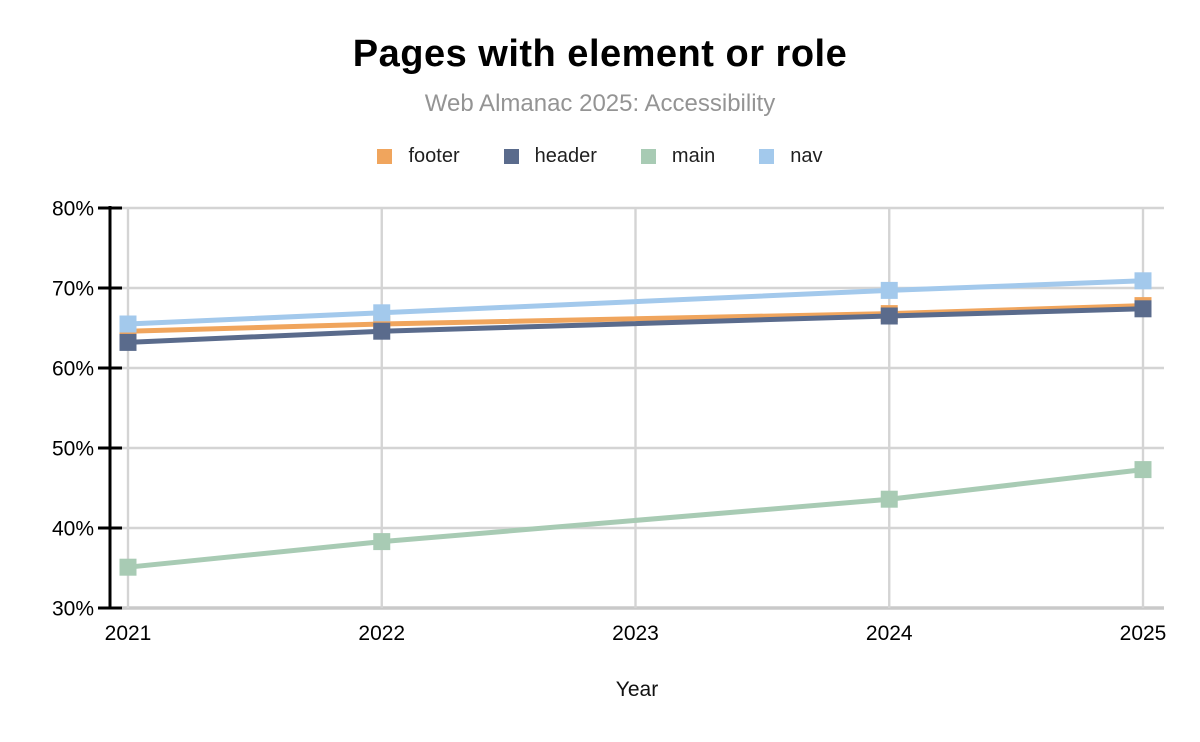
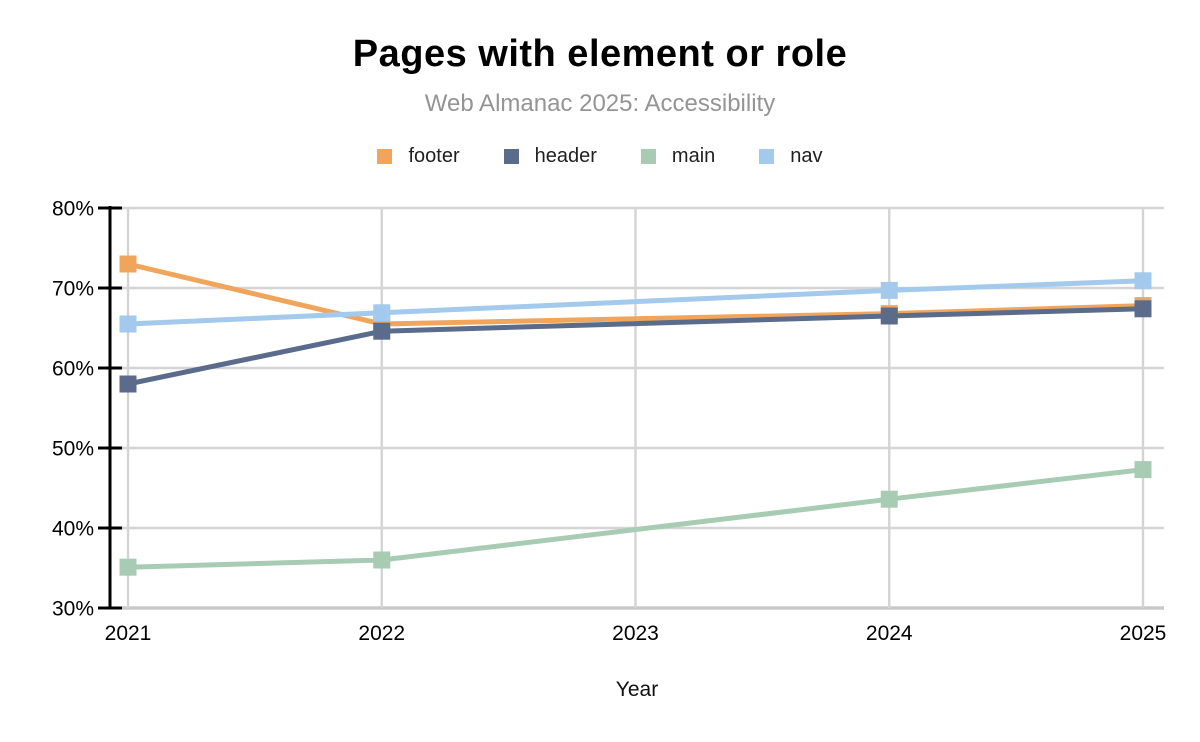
footer/2021: 65% -> 73%
header/2021: 63% -> 58%
main/2022: 38% -> 36%
